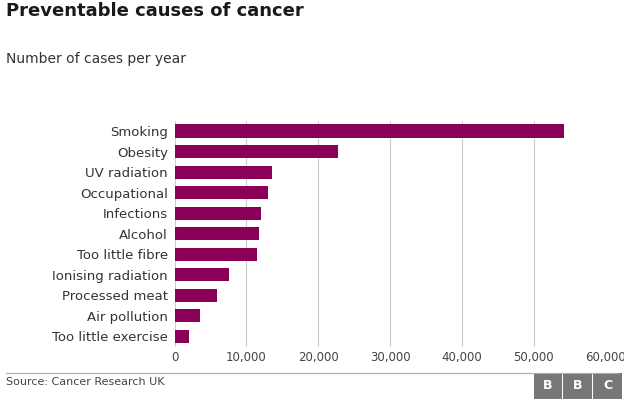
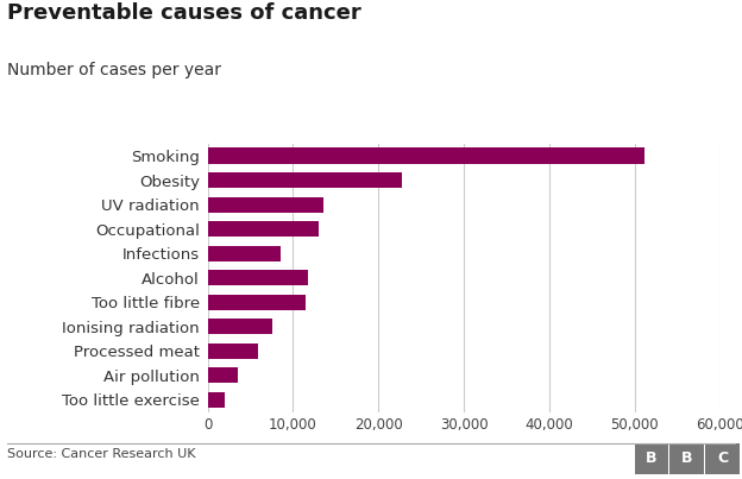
Smoking: 54,300 -> 51,200
Infections: 12,000 -> 8,600
